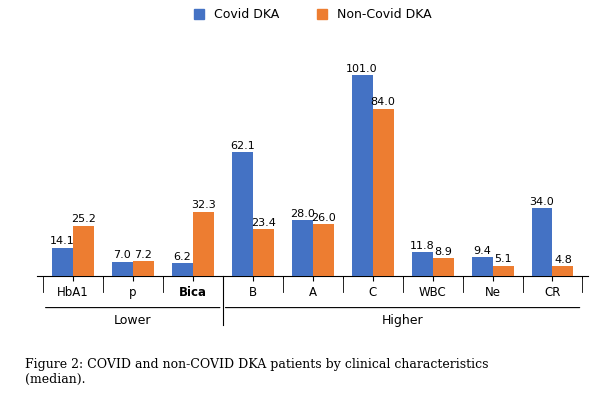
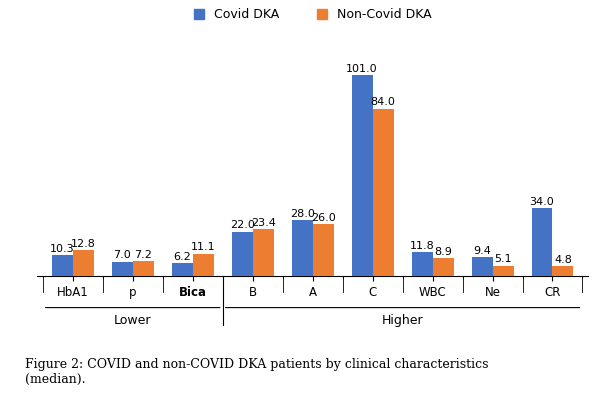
Covid DKA/HbA1: 14.1 -> 10.3
Non-Covid DKA/HbA1: 25.2 -> 12.8
Non-Covid DKA/Bica: 32.3 -> 11.1
Covid DKA/B: 62.1 -> 22.0
